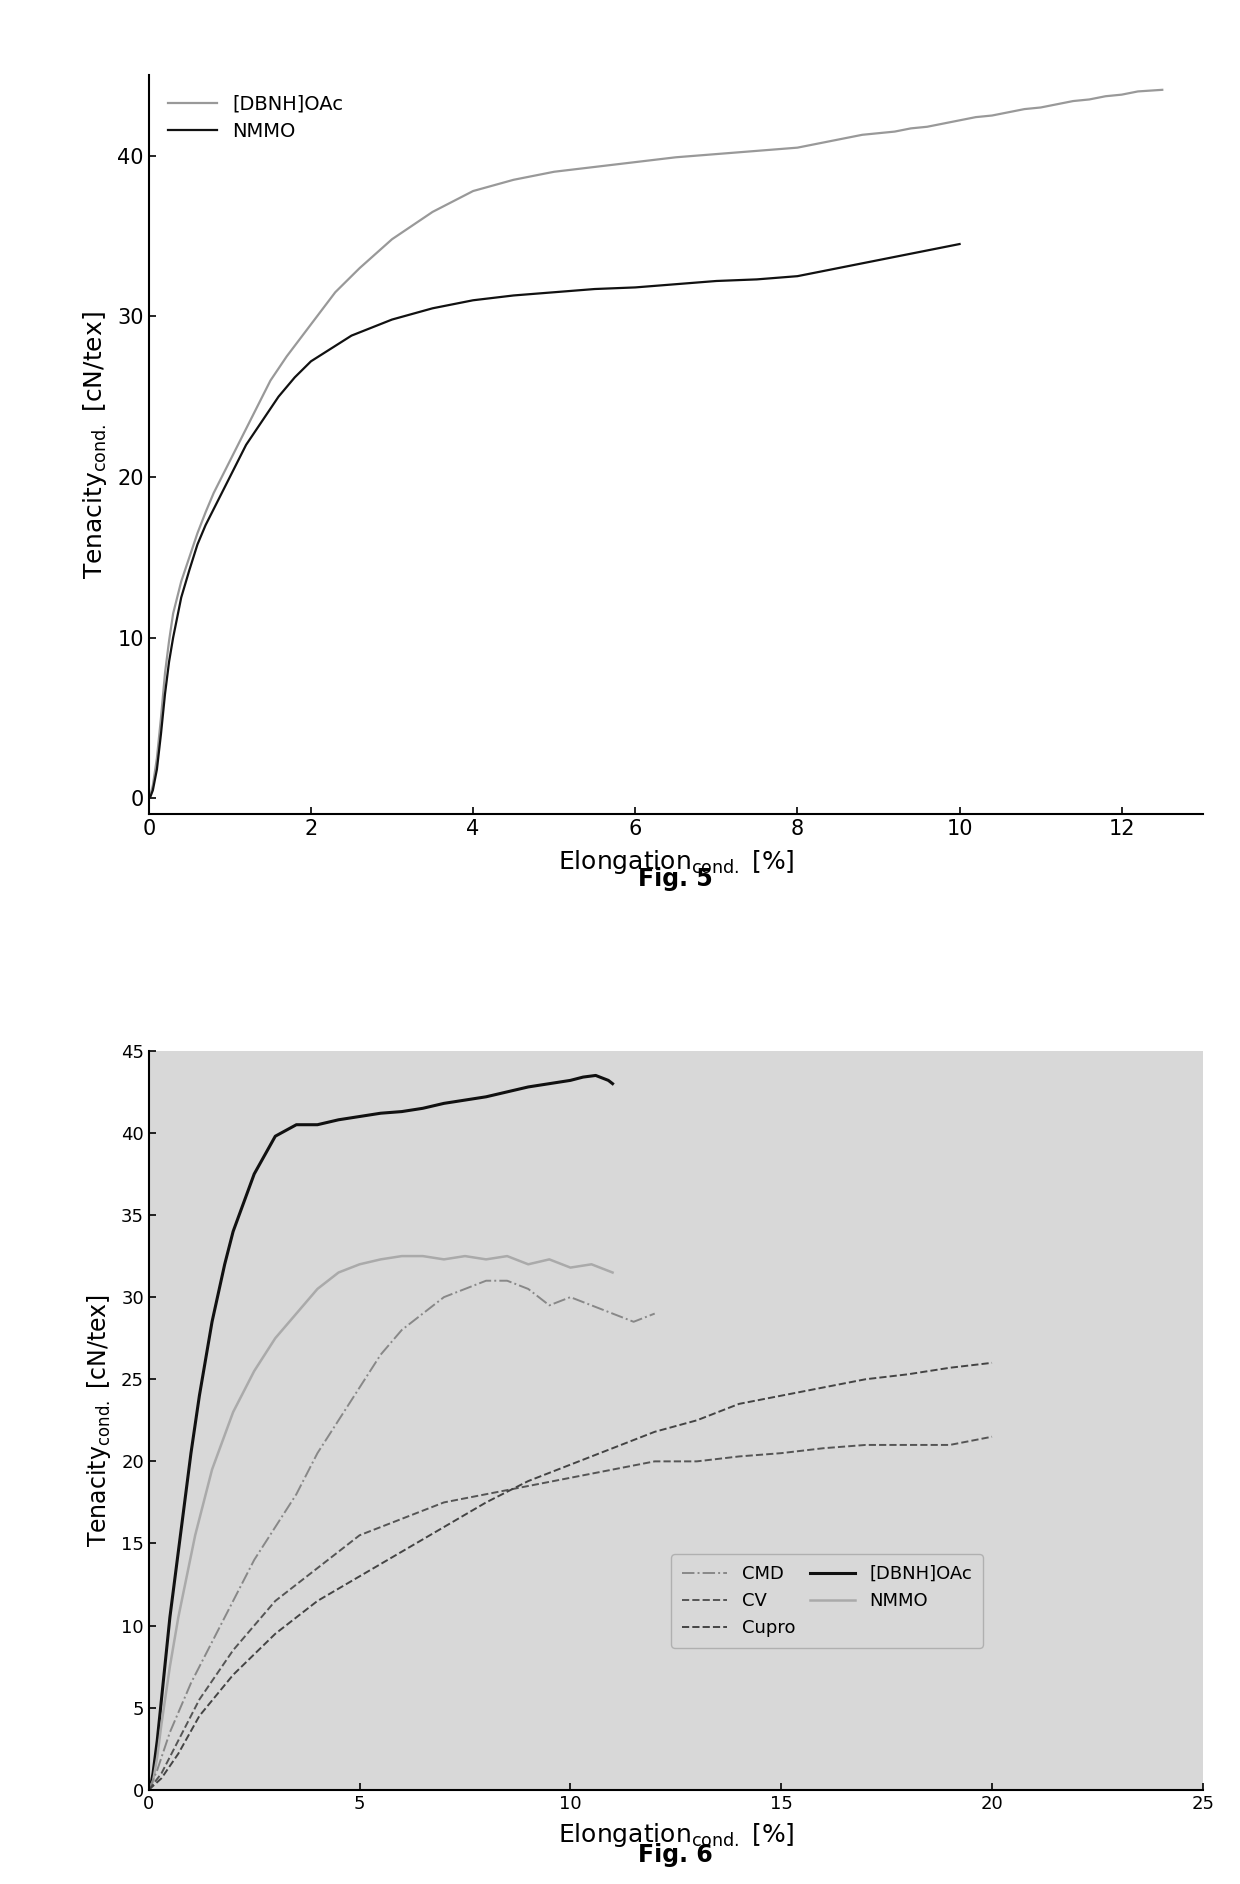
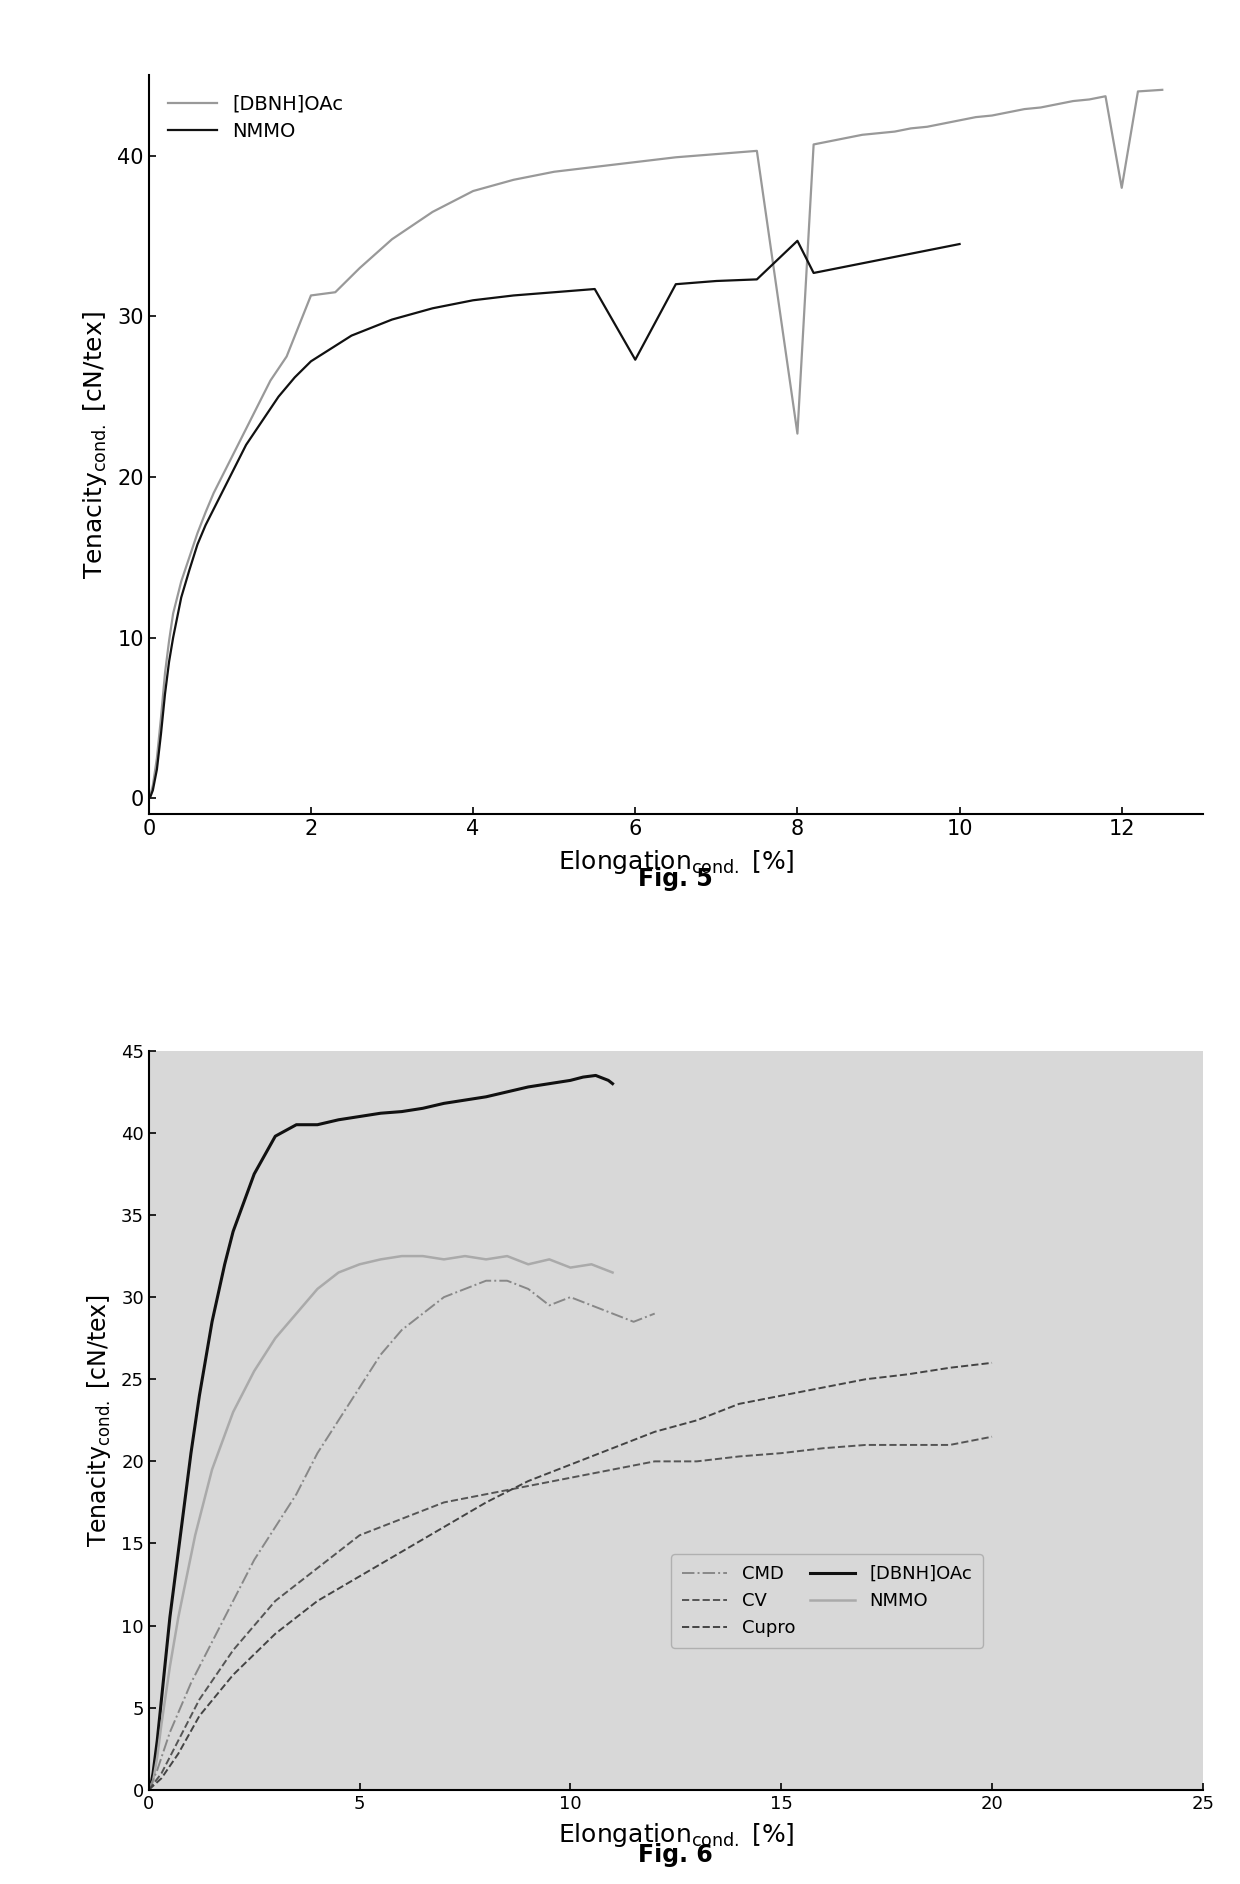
[DBNH]OAc/2: 29.5 -> 31.3
NMMO/6: 31.8 -> 27.3
[DBNH]OAc/8: 40.5 -> 22.7
NMMO/8: 32.5 -> 34.7
[DBNH]OAc/12: 43.8 -> 38.0
